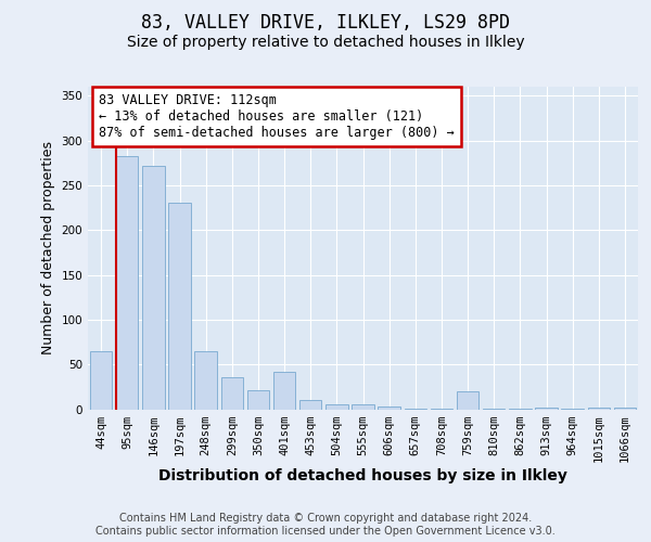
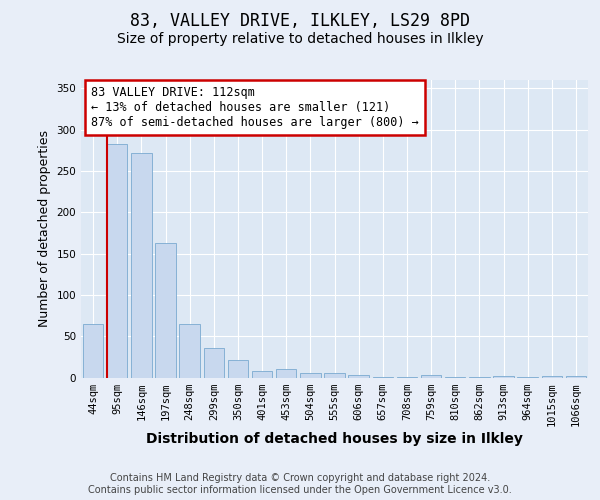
197sqm: 230 -> 163
401sqm: 42 -> 8
759sqm: 20 -> 3
